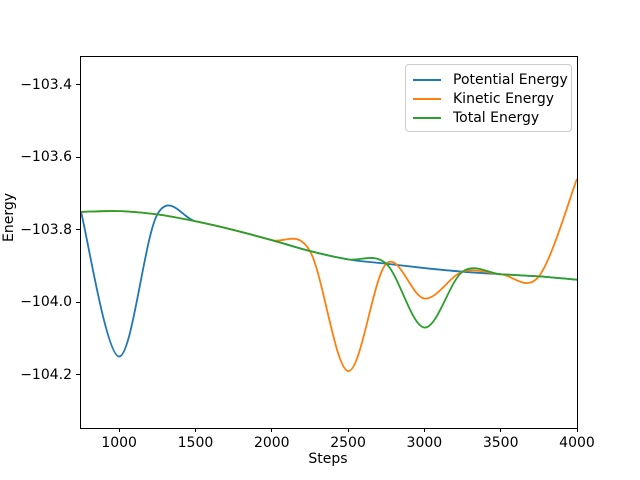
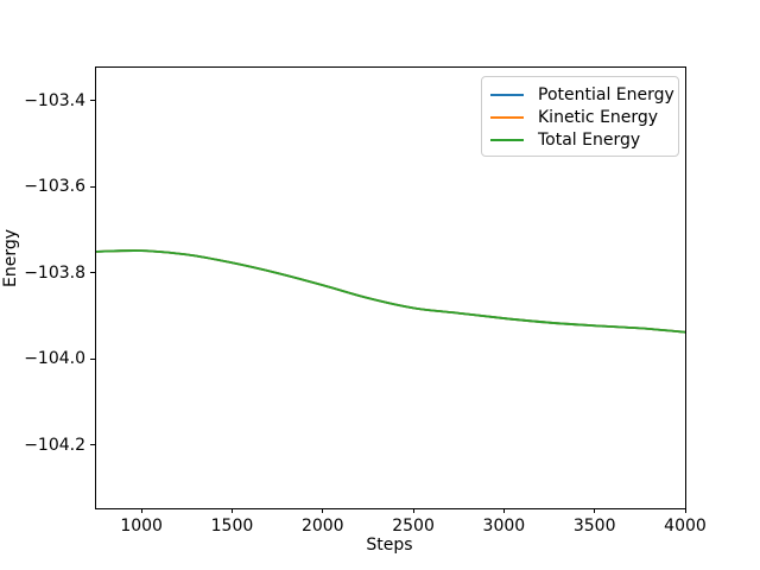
Potential Energy/1000: -104.15 -> -103.75
Kinetic Energy/2500: -104.19 -> -103.88
Kinetic Energy/3000: -103.99 -> -103.91
Total Energy/3000: -104.07 -> -103.91
Kinetic Energy/4000: -103.66 -> -103.94
